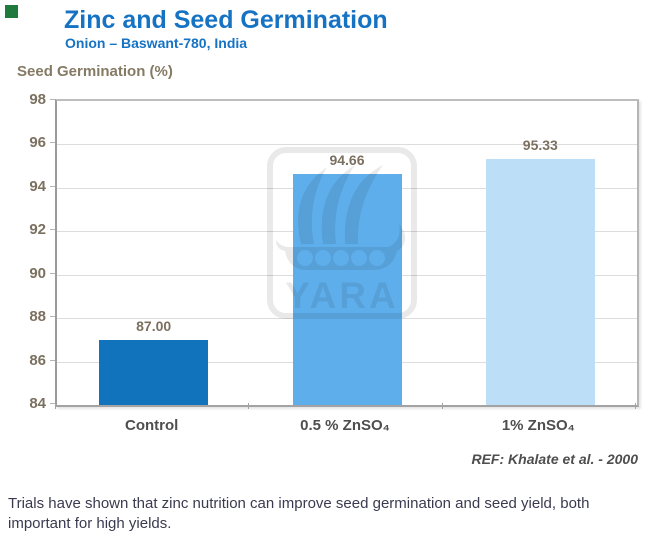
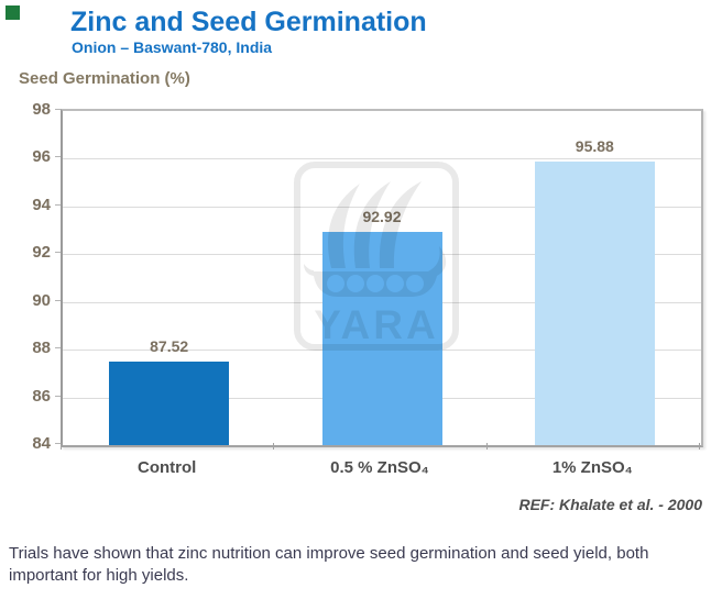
Control: 87.00 -> 87.52
0.5 % ZnSO₄: 94.66 -> 92.92
1% ZnSO₄: 95.33 -> 95.88
